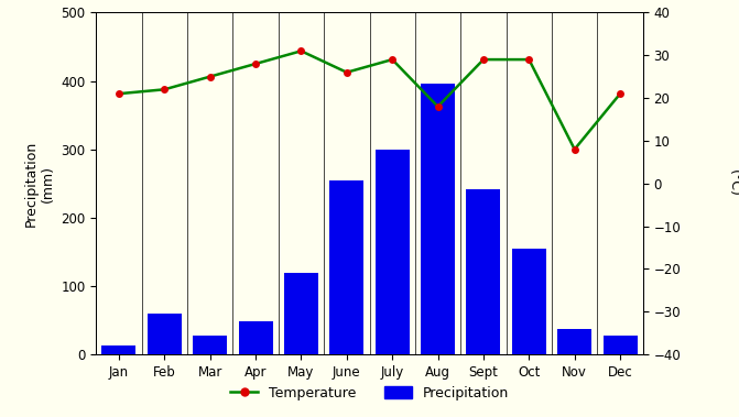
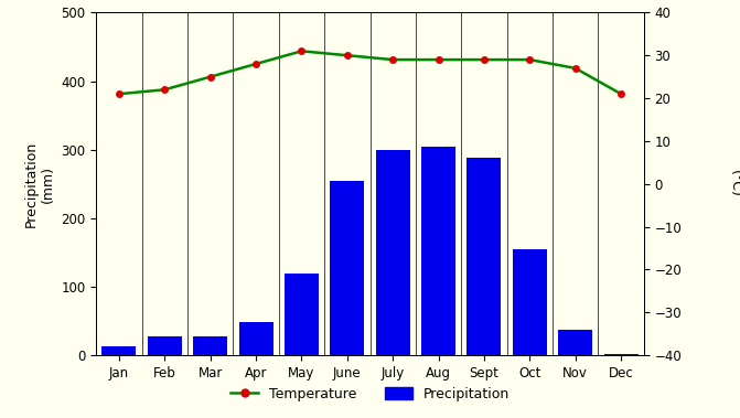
Precipitation/Feb: 60 -> 28
Temperature/June: 26 -> 30
Precipitation/Aug: 396 -> 305
Temperature/Aug: 18 -> 29
Precipitation/Sept: 242 -> 288
Temperature/Nov: 8 -> 27
Precipitation/Dec: 28 -> 2
